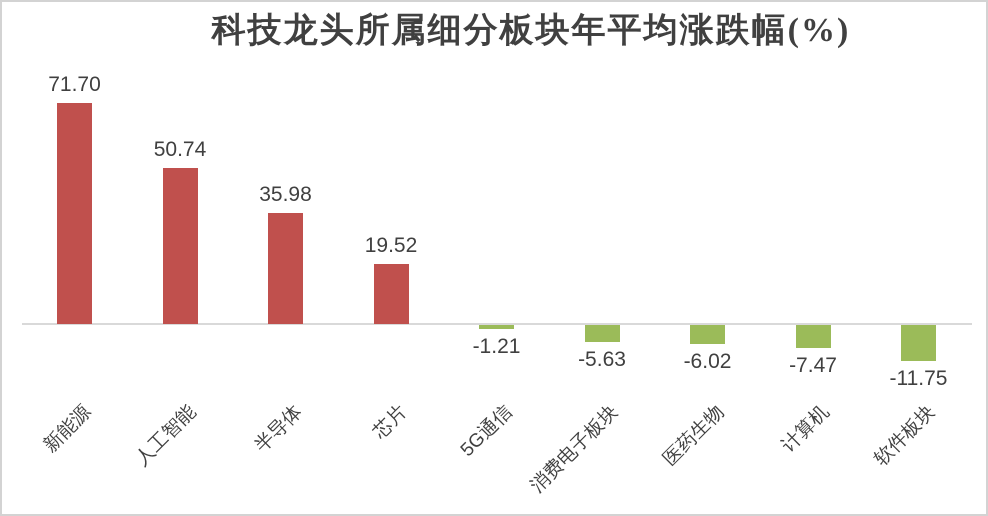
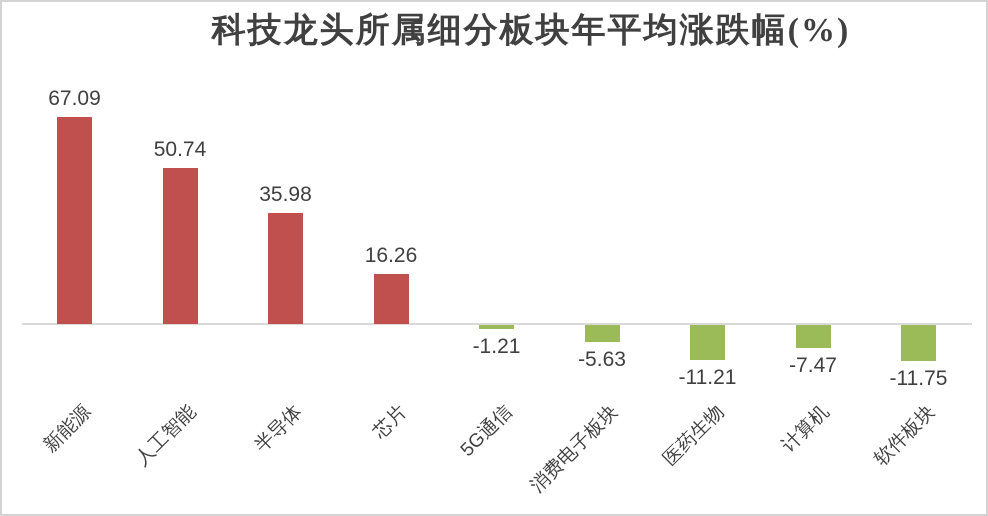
新能源: 71.70 -> 67.09
芯片: 19.52 -> 16.26
医药生物: -6.02 -> -11.21
